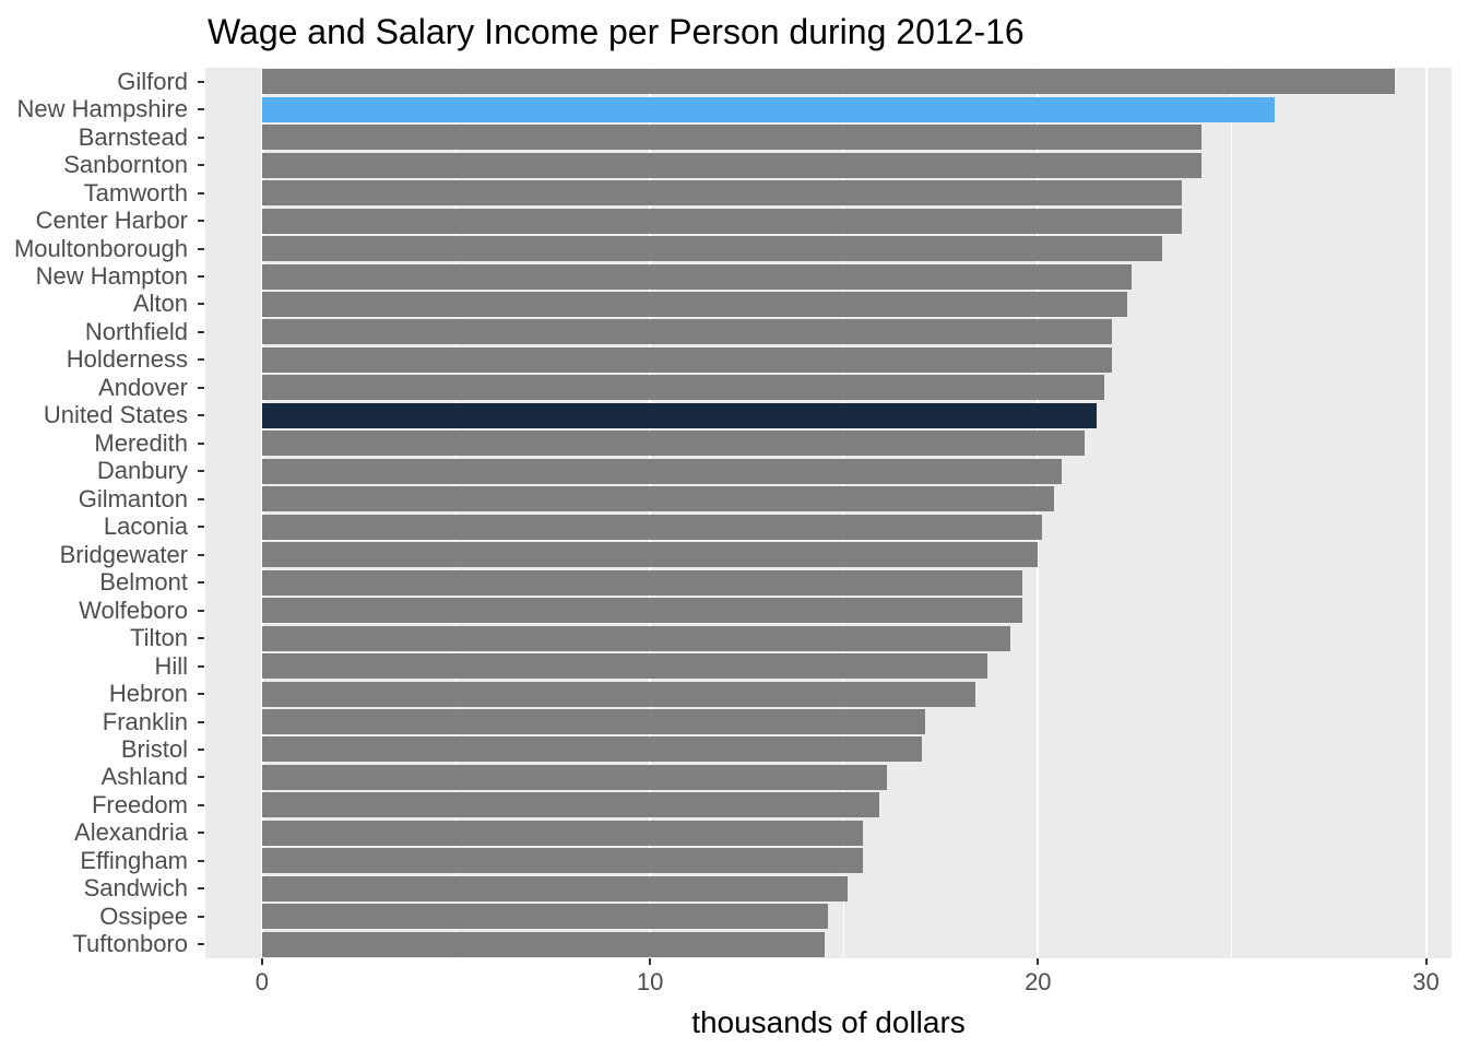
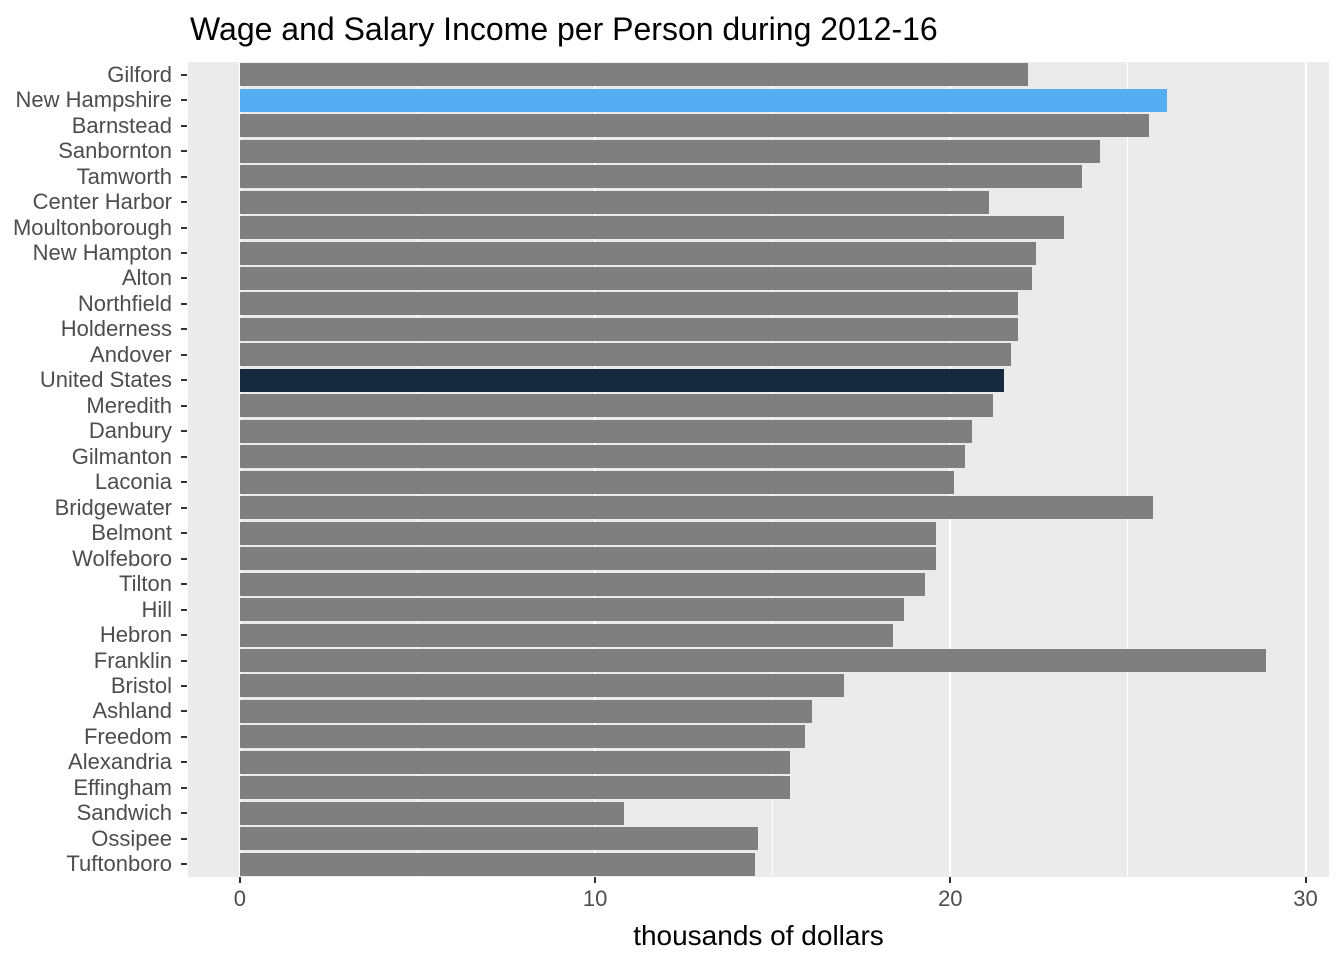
Gilford: 29.2 -> 22.2
Barnstead: 24.2 -> 25.6
Center Harbor: 23.7 -> 21.1
Bridgewater: 20.0 -> 25.7
Franklin: 17.1 -> 28.9
Sandwich: 15.1 -> 10.8
